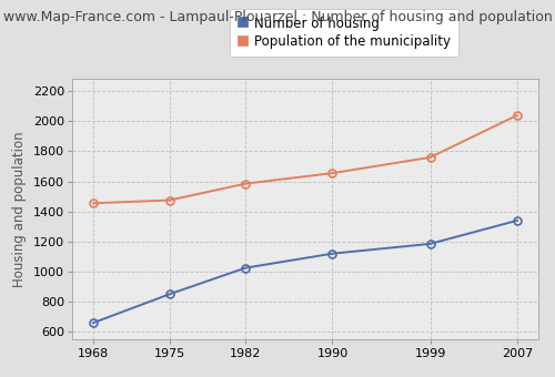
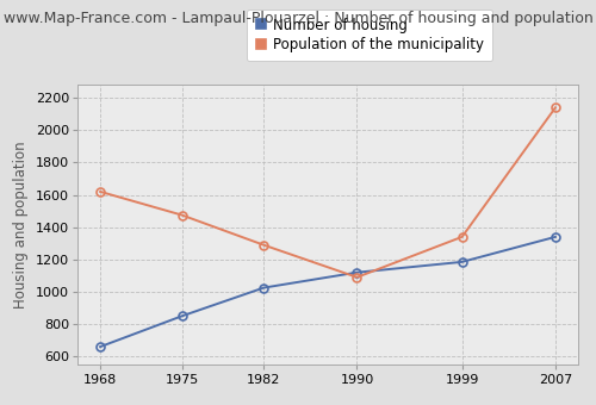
Population of the municipality/1968: 1460 -> 1620
Population of the municipality/1982: 1580 -> 1290
Population of the municipality/1990: 1660 -> 1090
Population of the municipality/1999: 1760 -> 1340
Population of the municipality/2007: 2040 -> 2140
